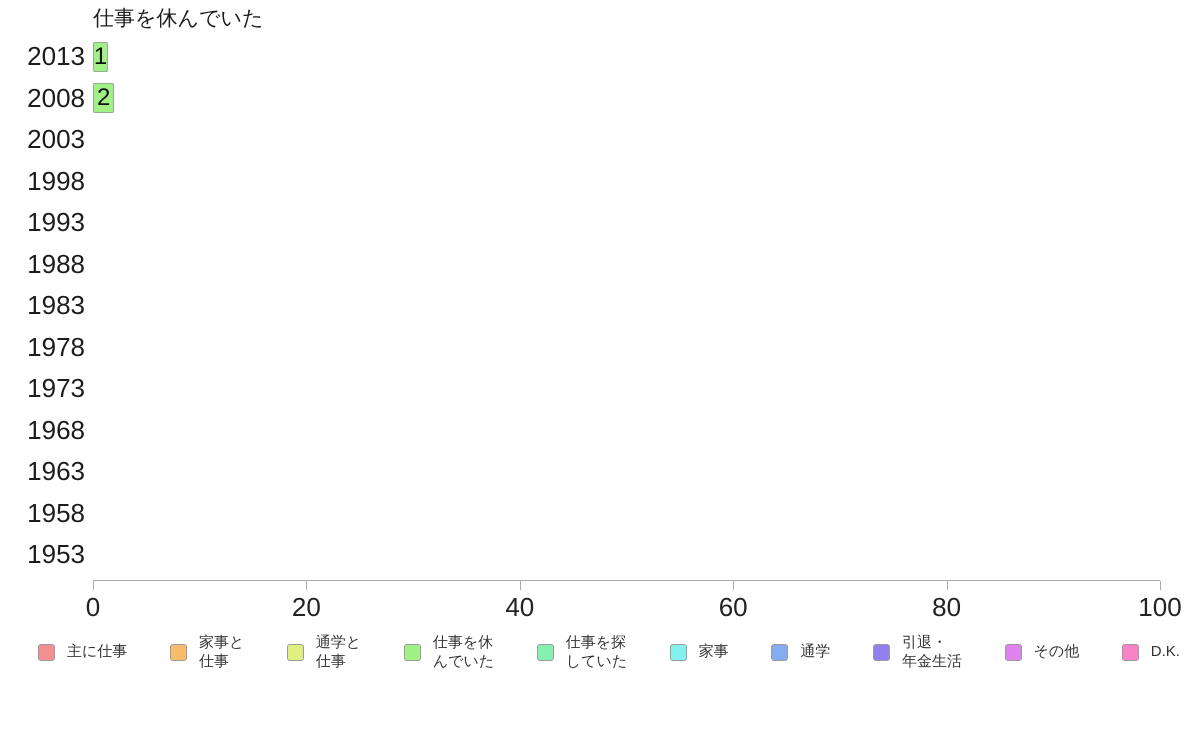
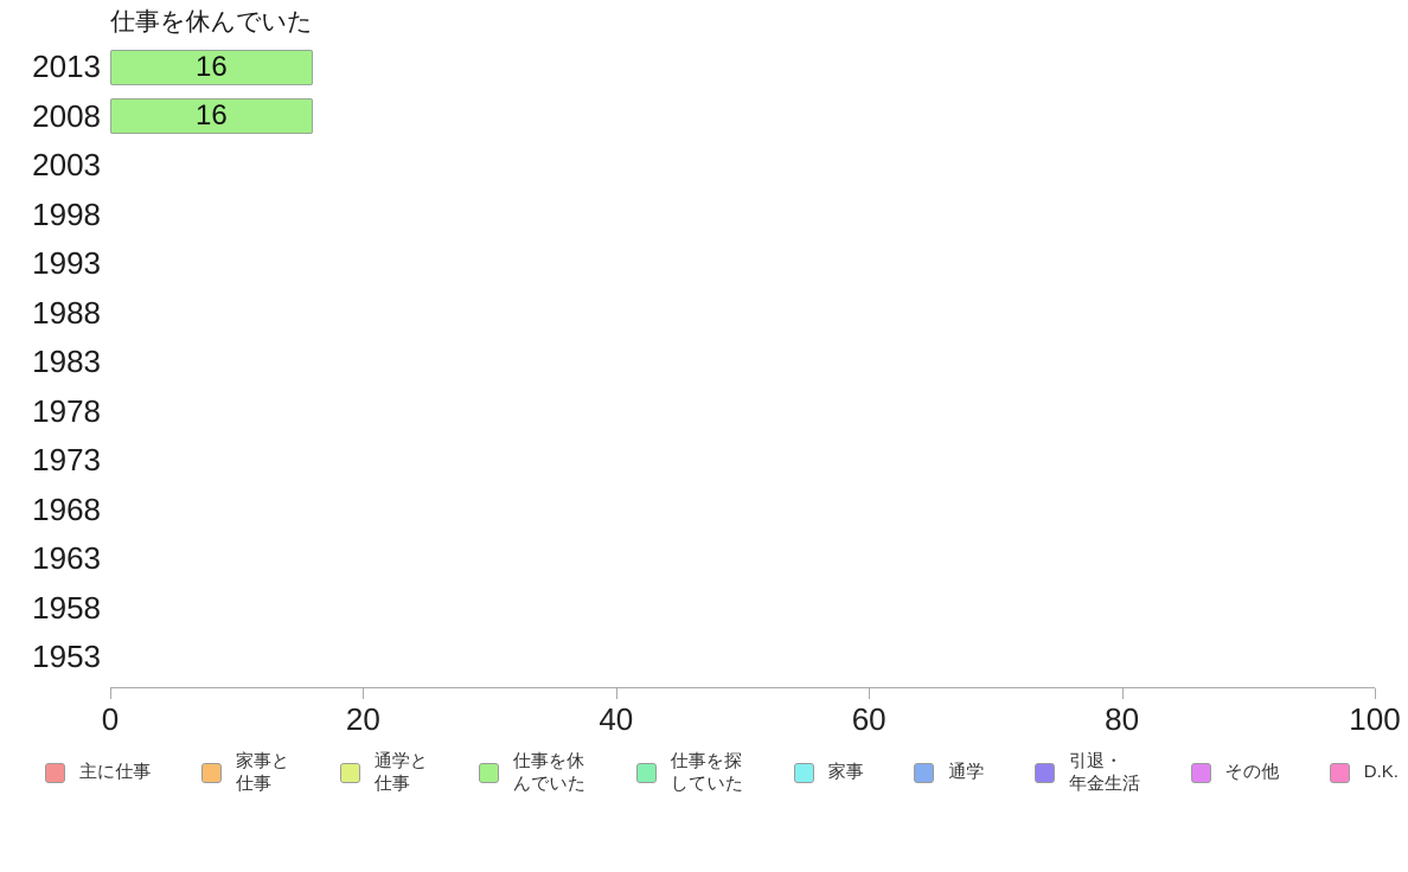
2013: 1 -> 16
2008: 2 -> 16
